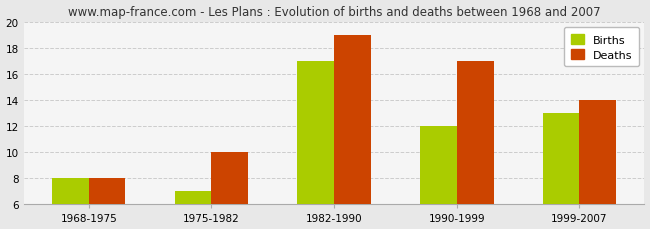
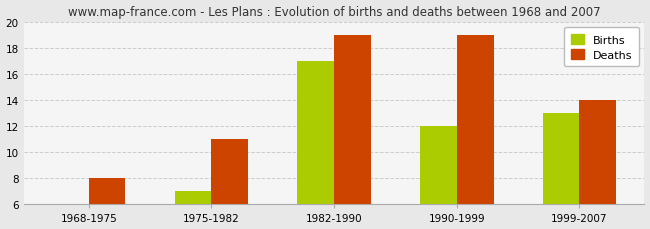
Births/1968-1975: 8 -> 6
Deaths/1975-1982: 10 -> 11
Deaths/1990-1999: 17 -> 19
